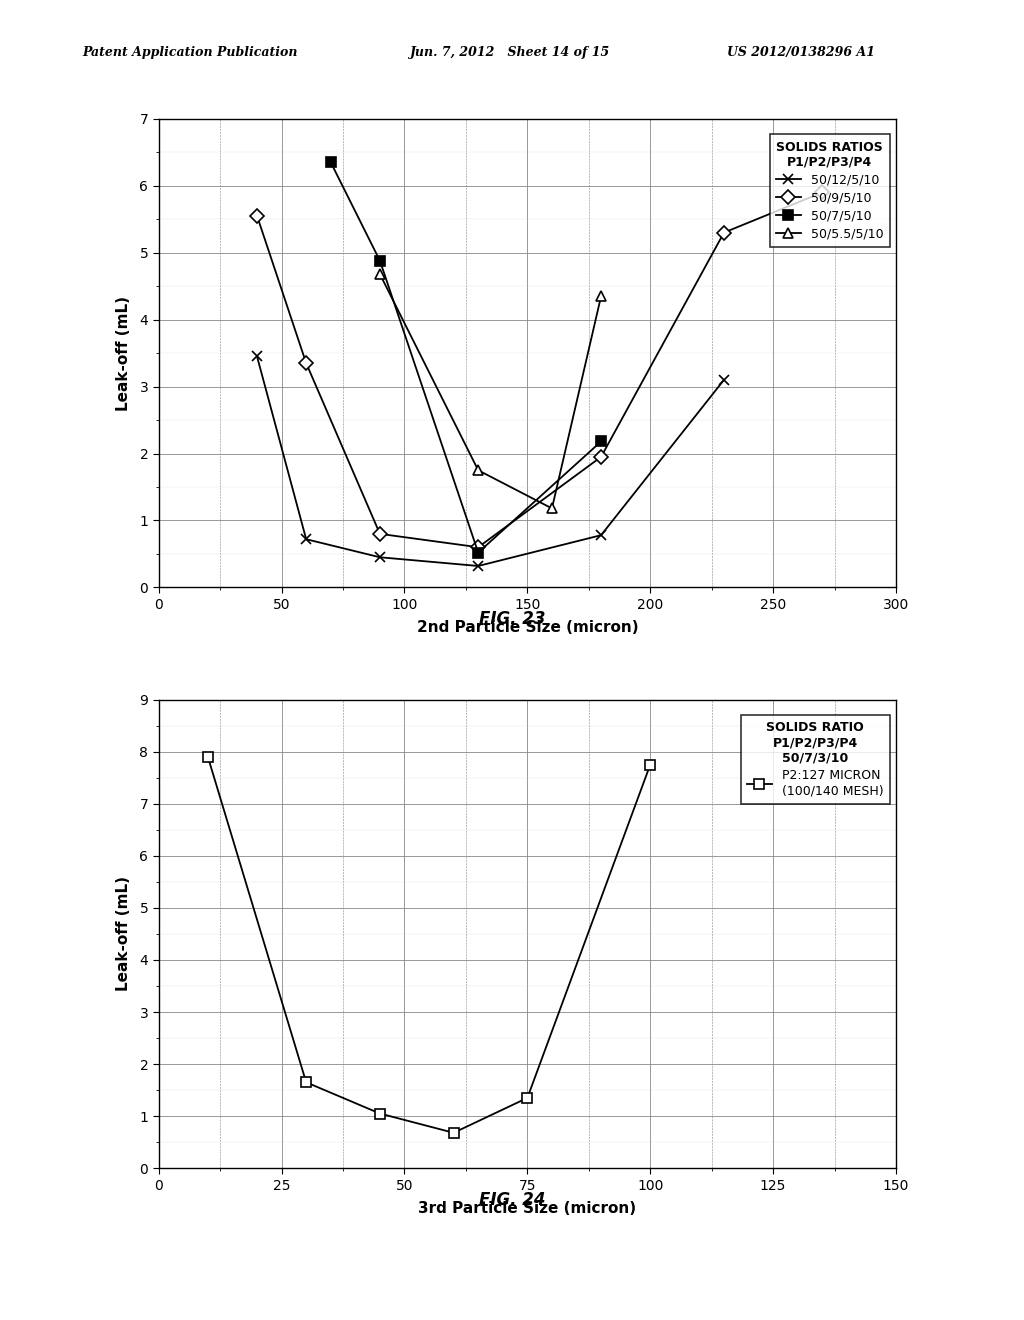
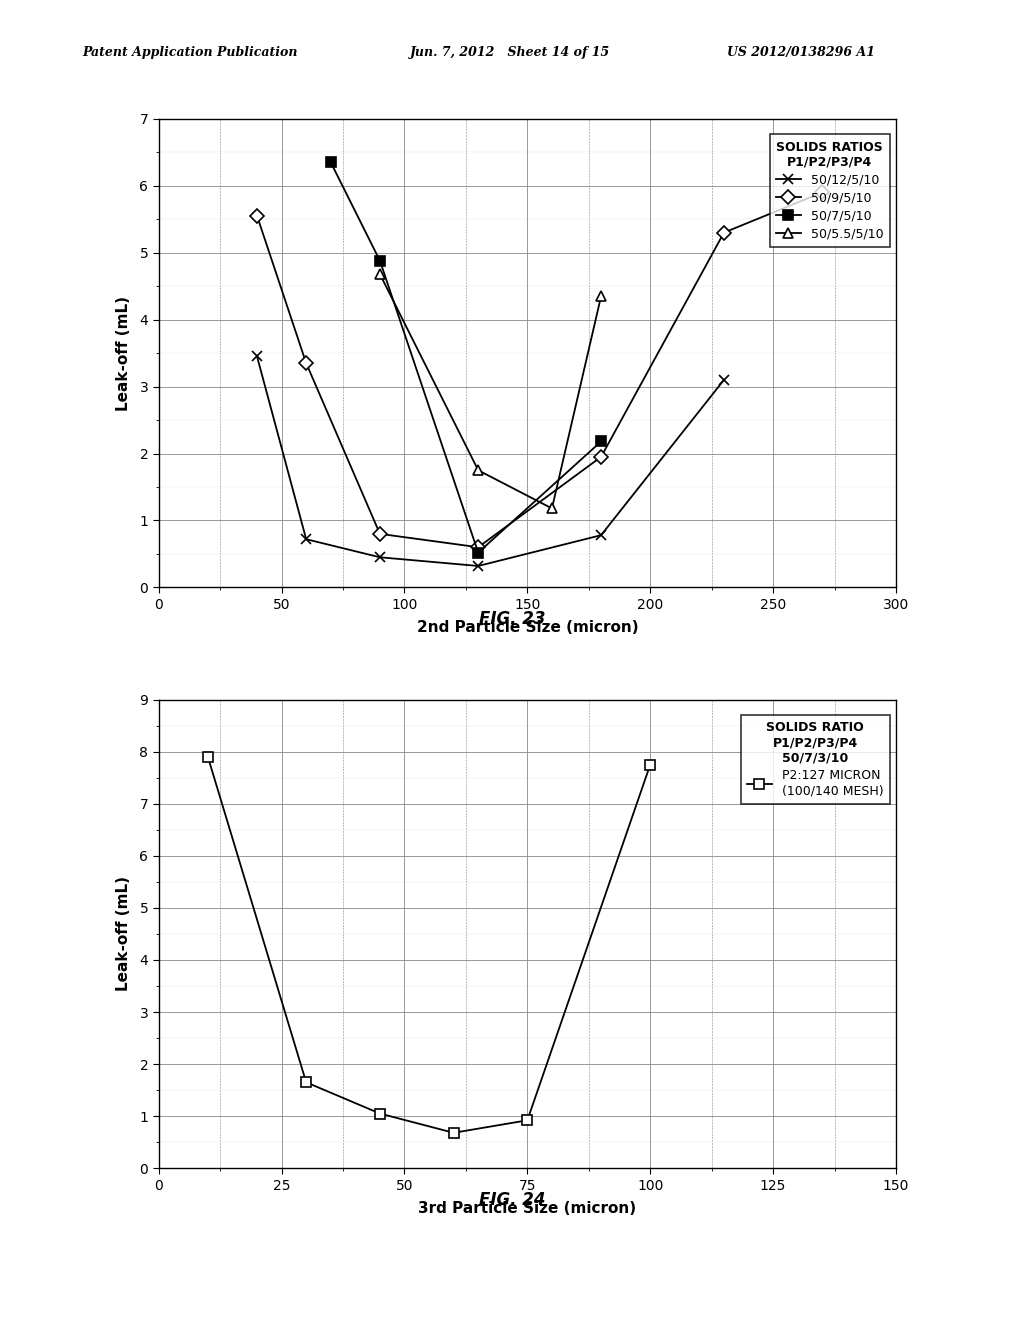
75: 1.35 -> 0.92
